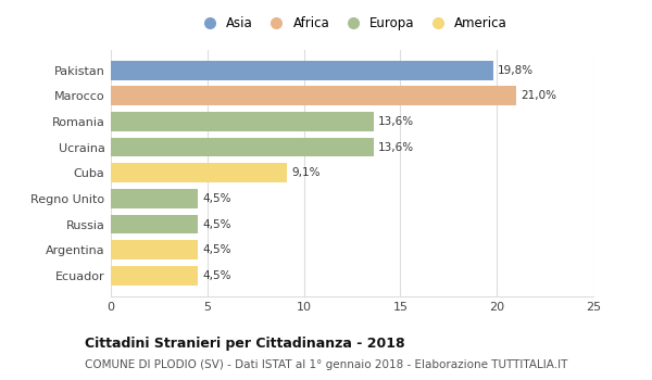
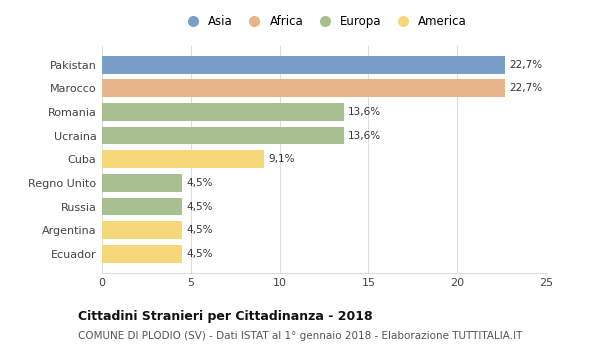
Pakistan: 19,8% -> 22,7%
Marocco: 21,0% -> 22,7%
